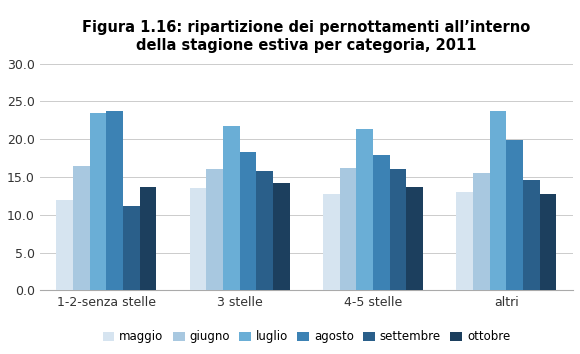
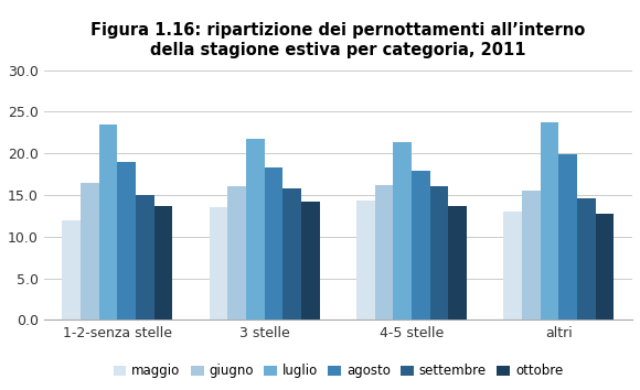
agosto/1-2-senza stelle: 23.8 -> 19.0
settembre/1-2-senza stelle: 11.2 -> 15.0
maggio/4-5 stelle: 12.8 -> 14.3
